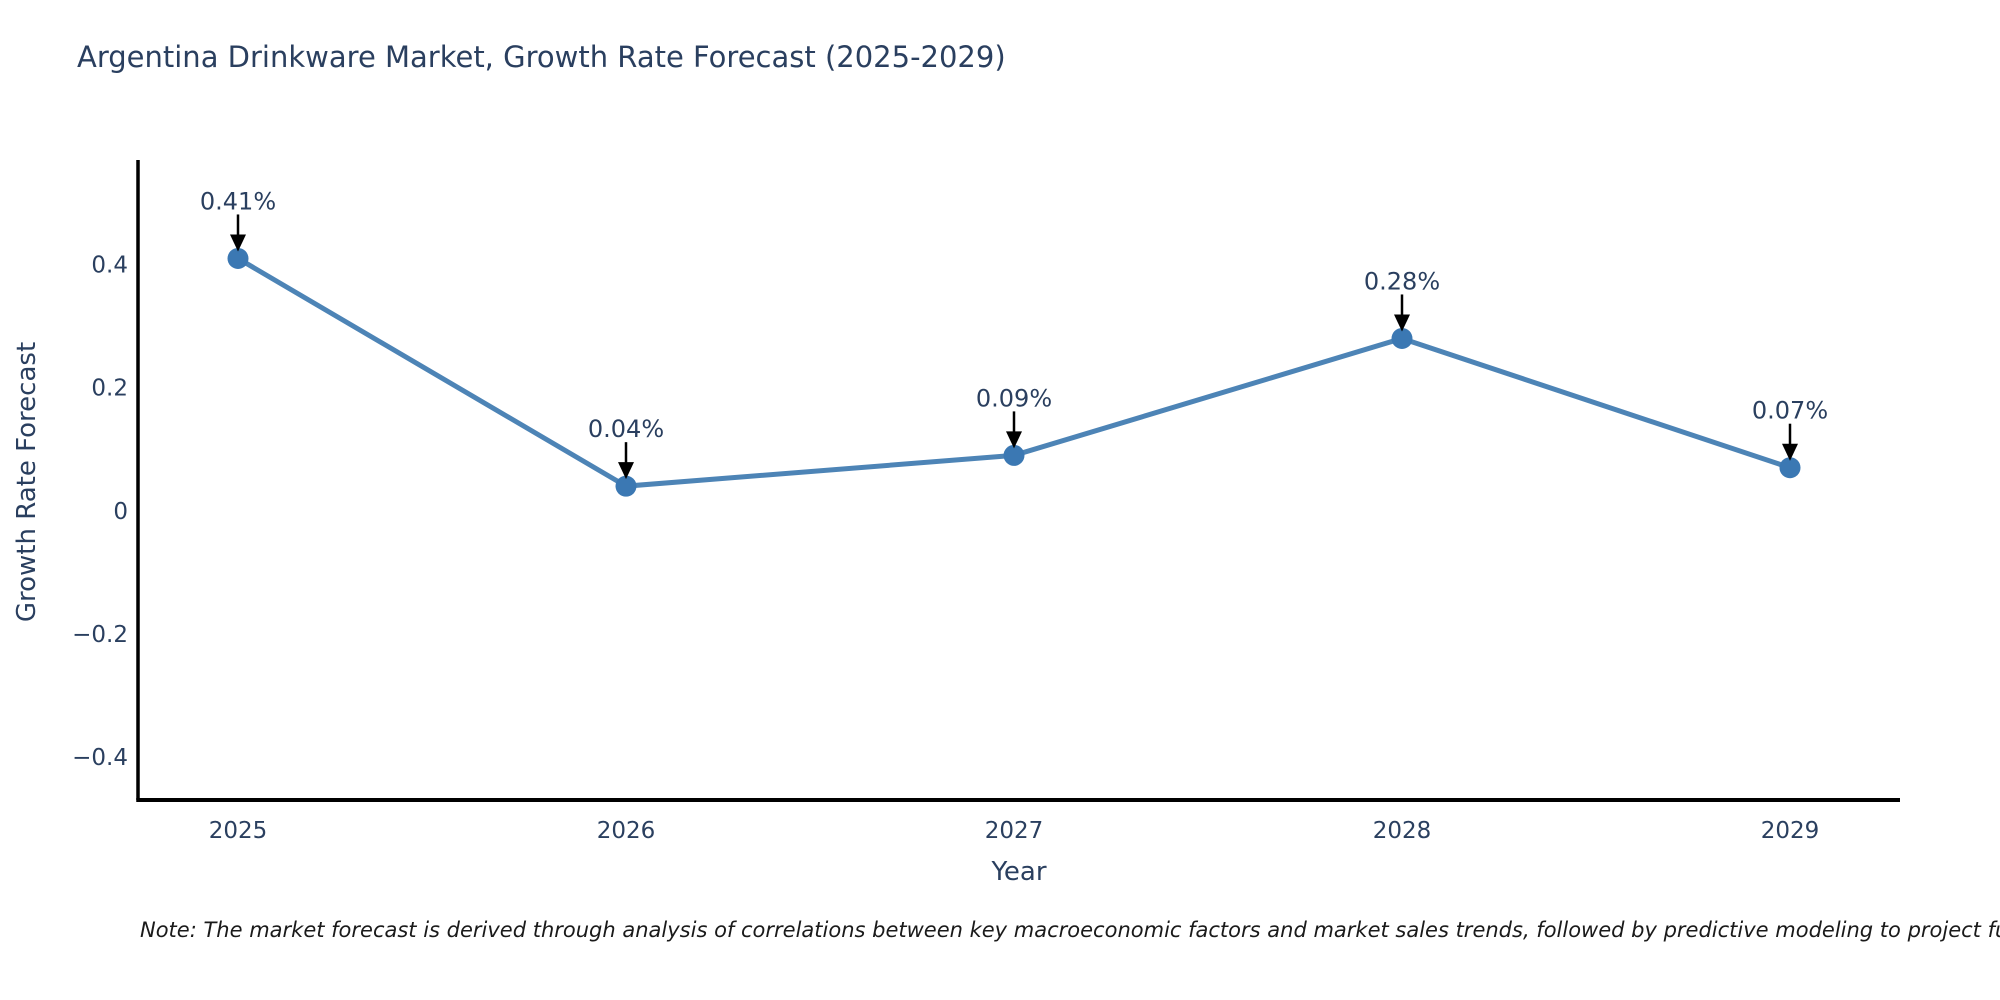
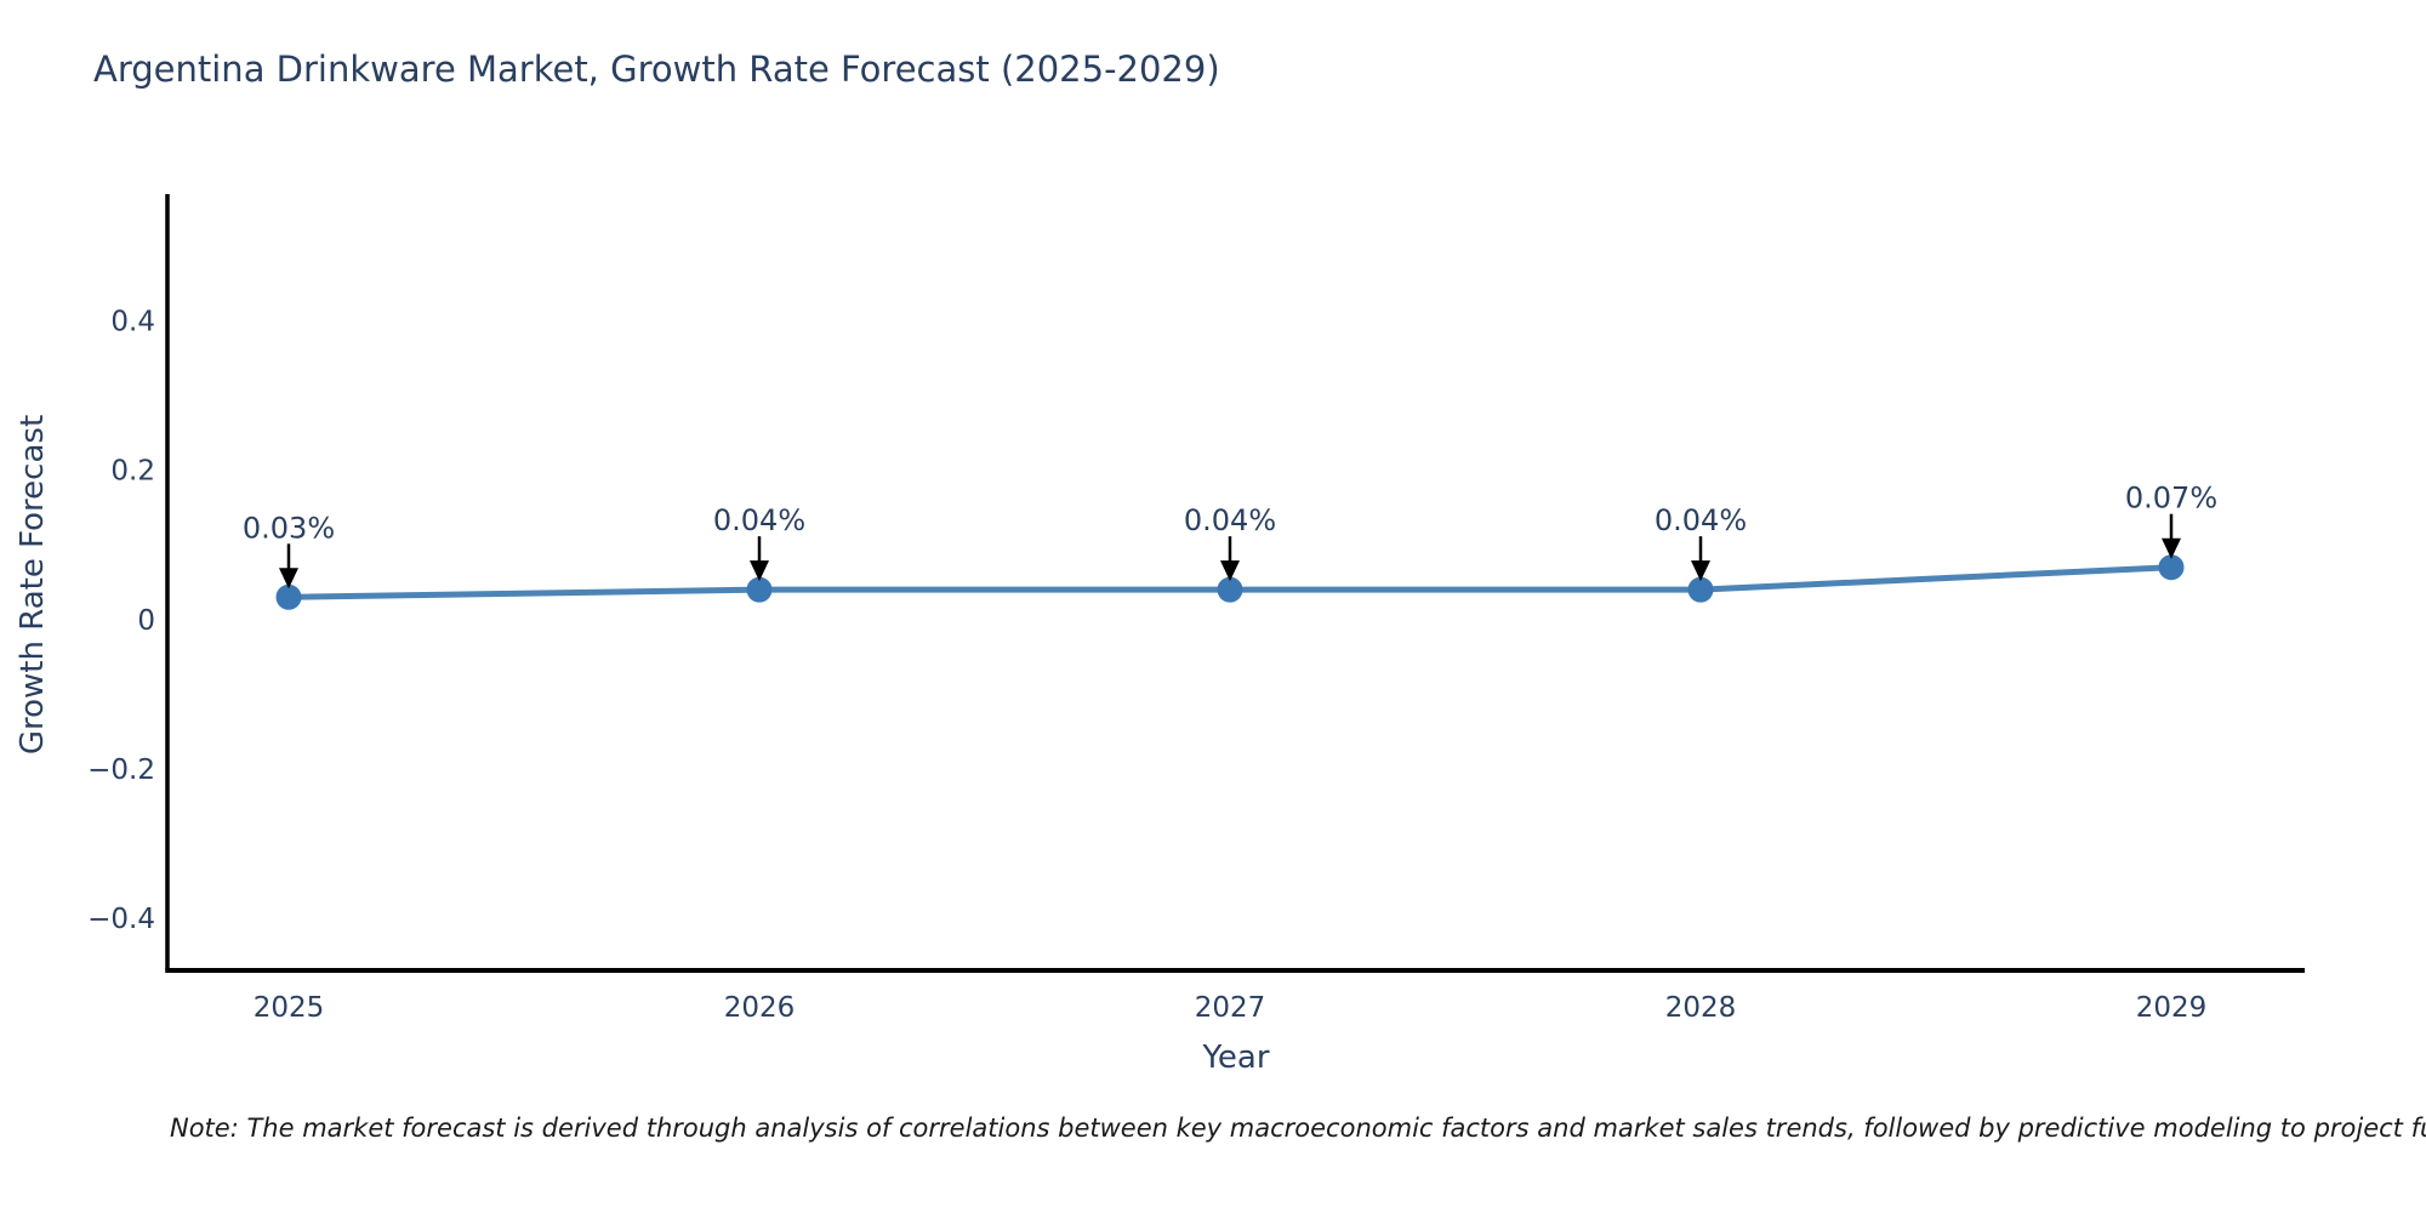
2025: 0.41% -> 0.03%
2027: 0.09% -> 0.04%
2028: 0.28% -> 0.04%
